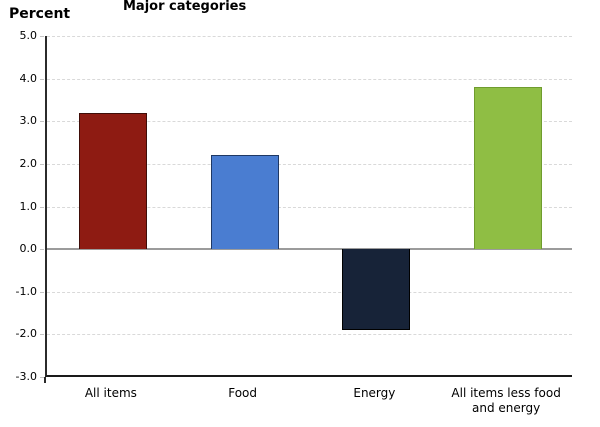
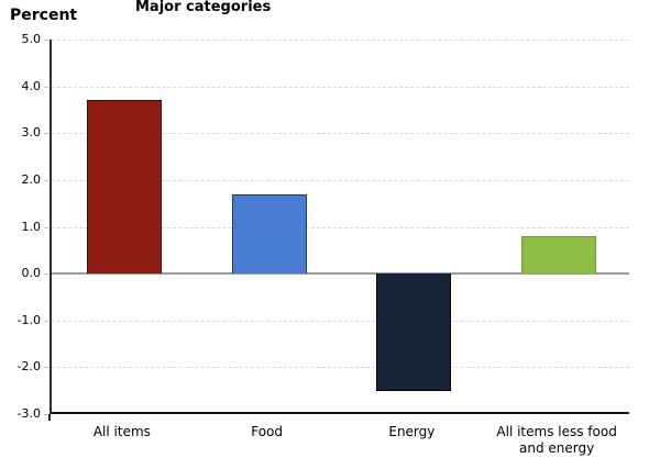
All items: 3.2 -> 3.7
Food: 2.2 -> 1.7
Energy: -1.9 -> -2.5
All items less food and energy: 3.8 -> 0.8
